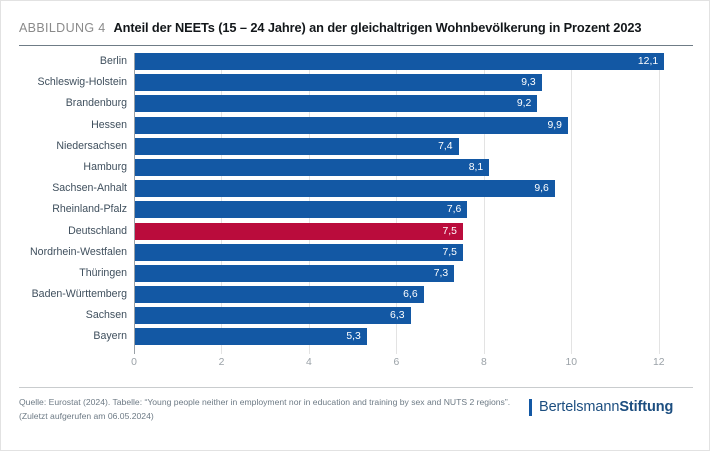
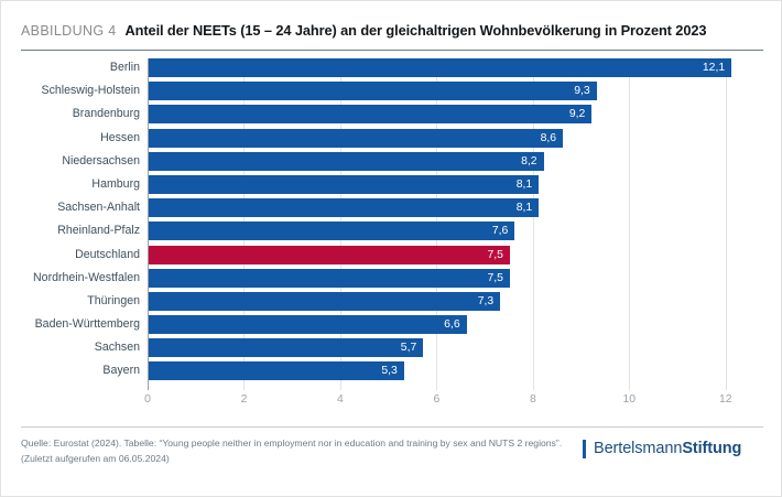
Hessen: 9,9 -> 8,6
Niedersachsen: 7,4 -> 8,2
Sachsen-Anhalt: 9,6 -> 8,1
Sachsen: 6,3 -> 5,7
